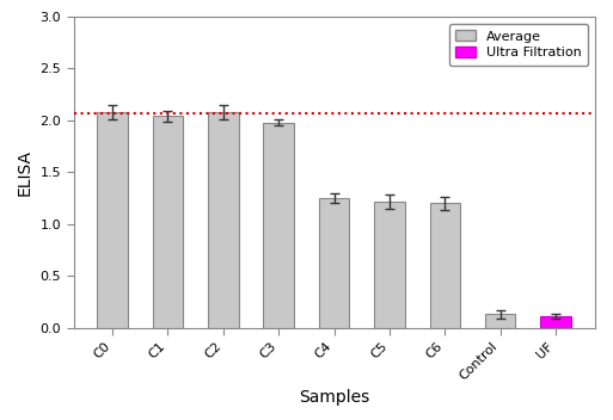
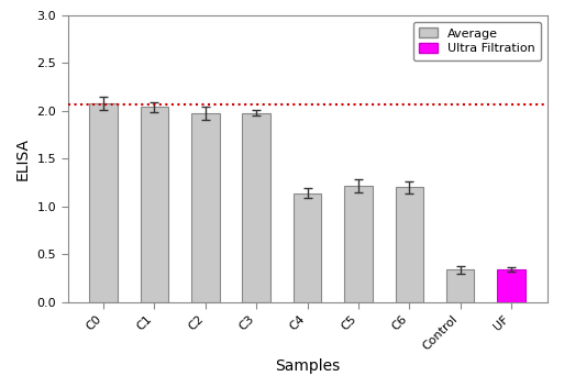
C2: 2.08 -> 1.98
C4: 1.25 -> 1.14
Control: 0.13 -> 0.34
UF: 0.11 -> 0.34
